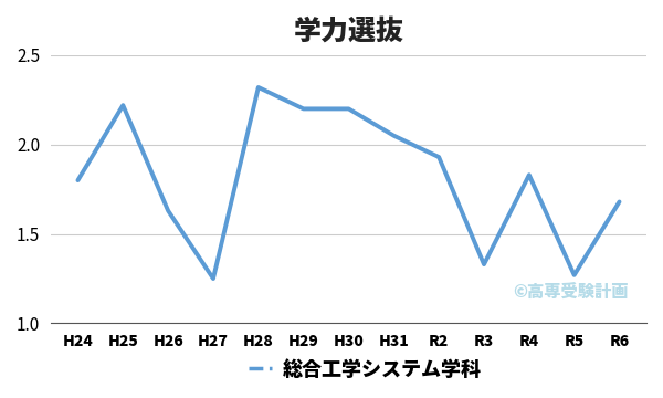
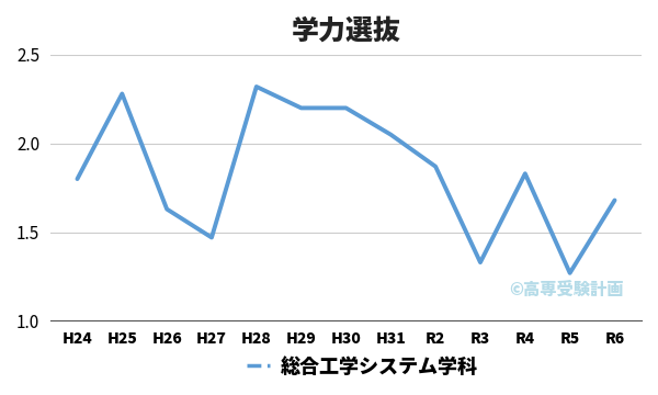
H25: 2.22 -> 2.28
H27: 1.25 -> 1.47
R2: 1.93 -> 1.87
